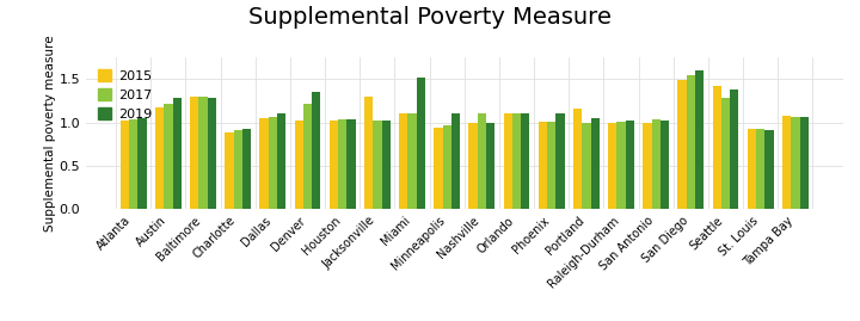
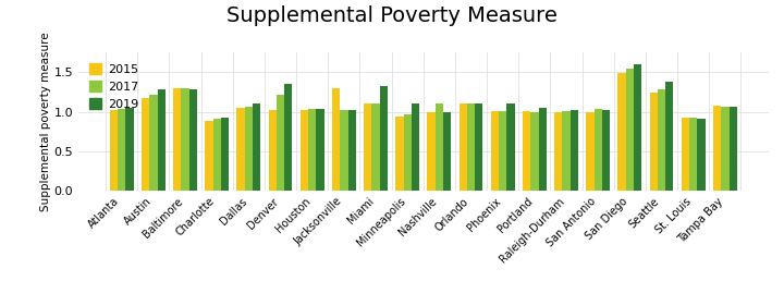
2019/Miami: 1.52 -> 1.33
2015/Portland: 1.16 -> 1.01
2015/Seattle: 1.42 -> 1.25
